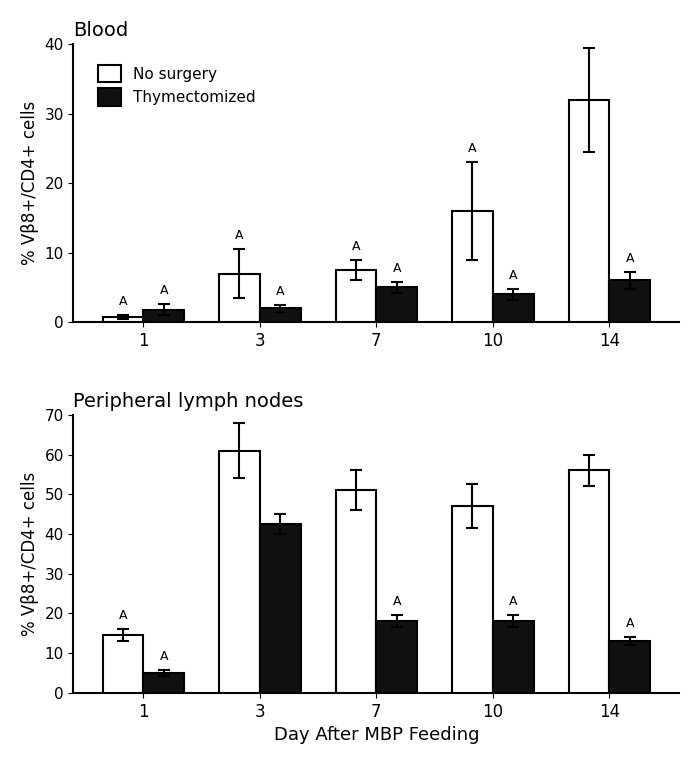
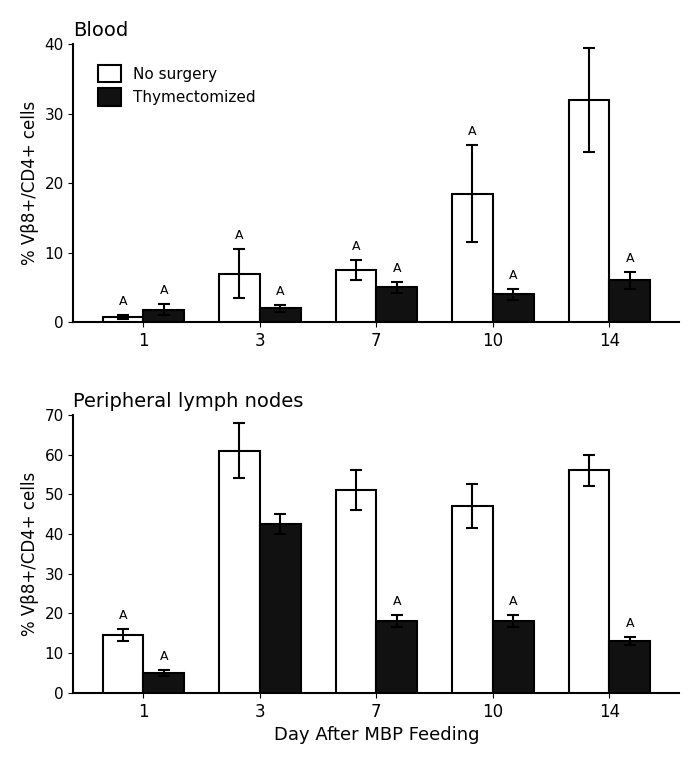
Blood/No surgery/10: 16.0 -> 18.5
